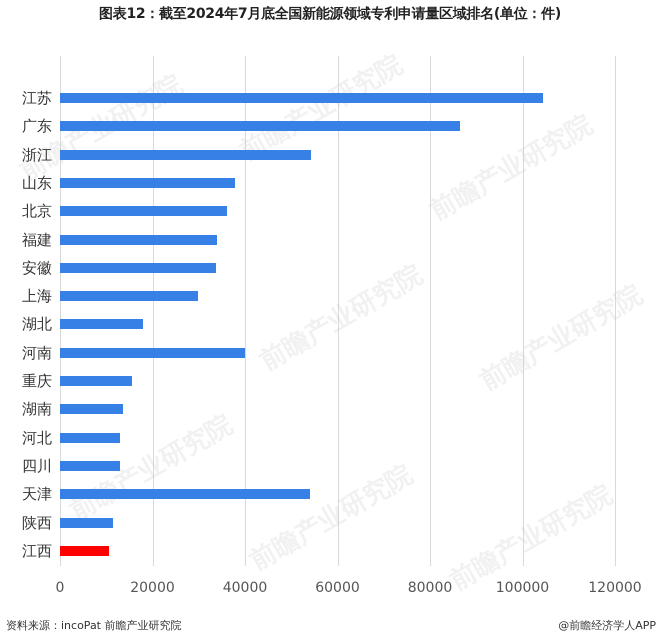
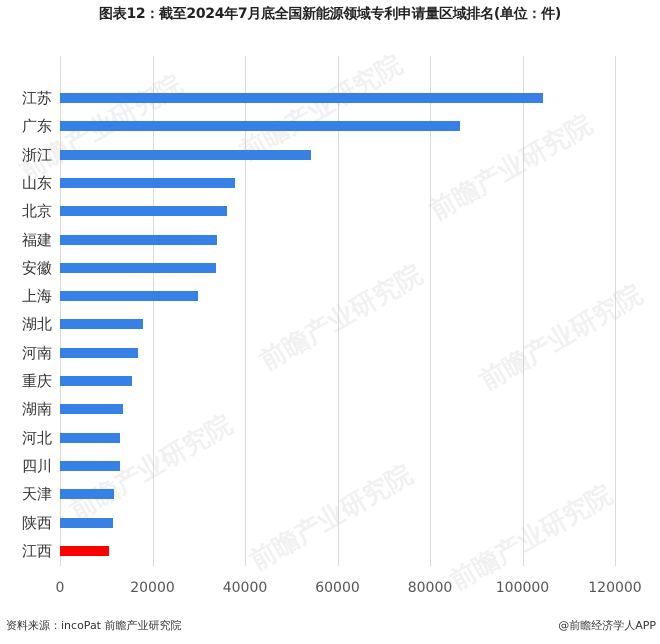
河南: 40000 -> 17000
天津: 54000 -> 12000
